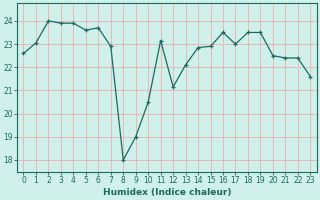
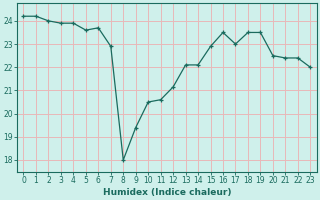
0: 22.60 -> 24.20
1: 23.05 -> 24.20
9: 19.00 -> 19.40
11: 23.15 -> 20.60
14: 22.85 -> 22.10
23: 21.60 -> 22.00
